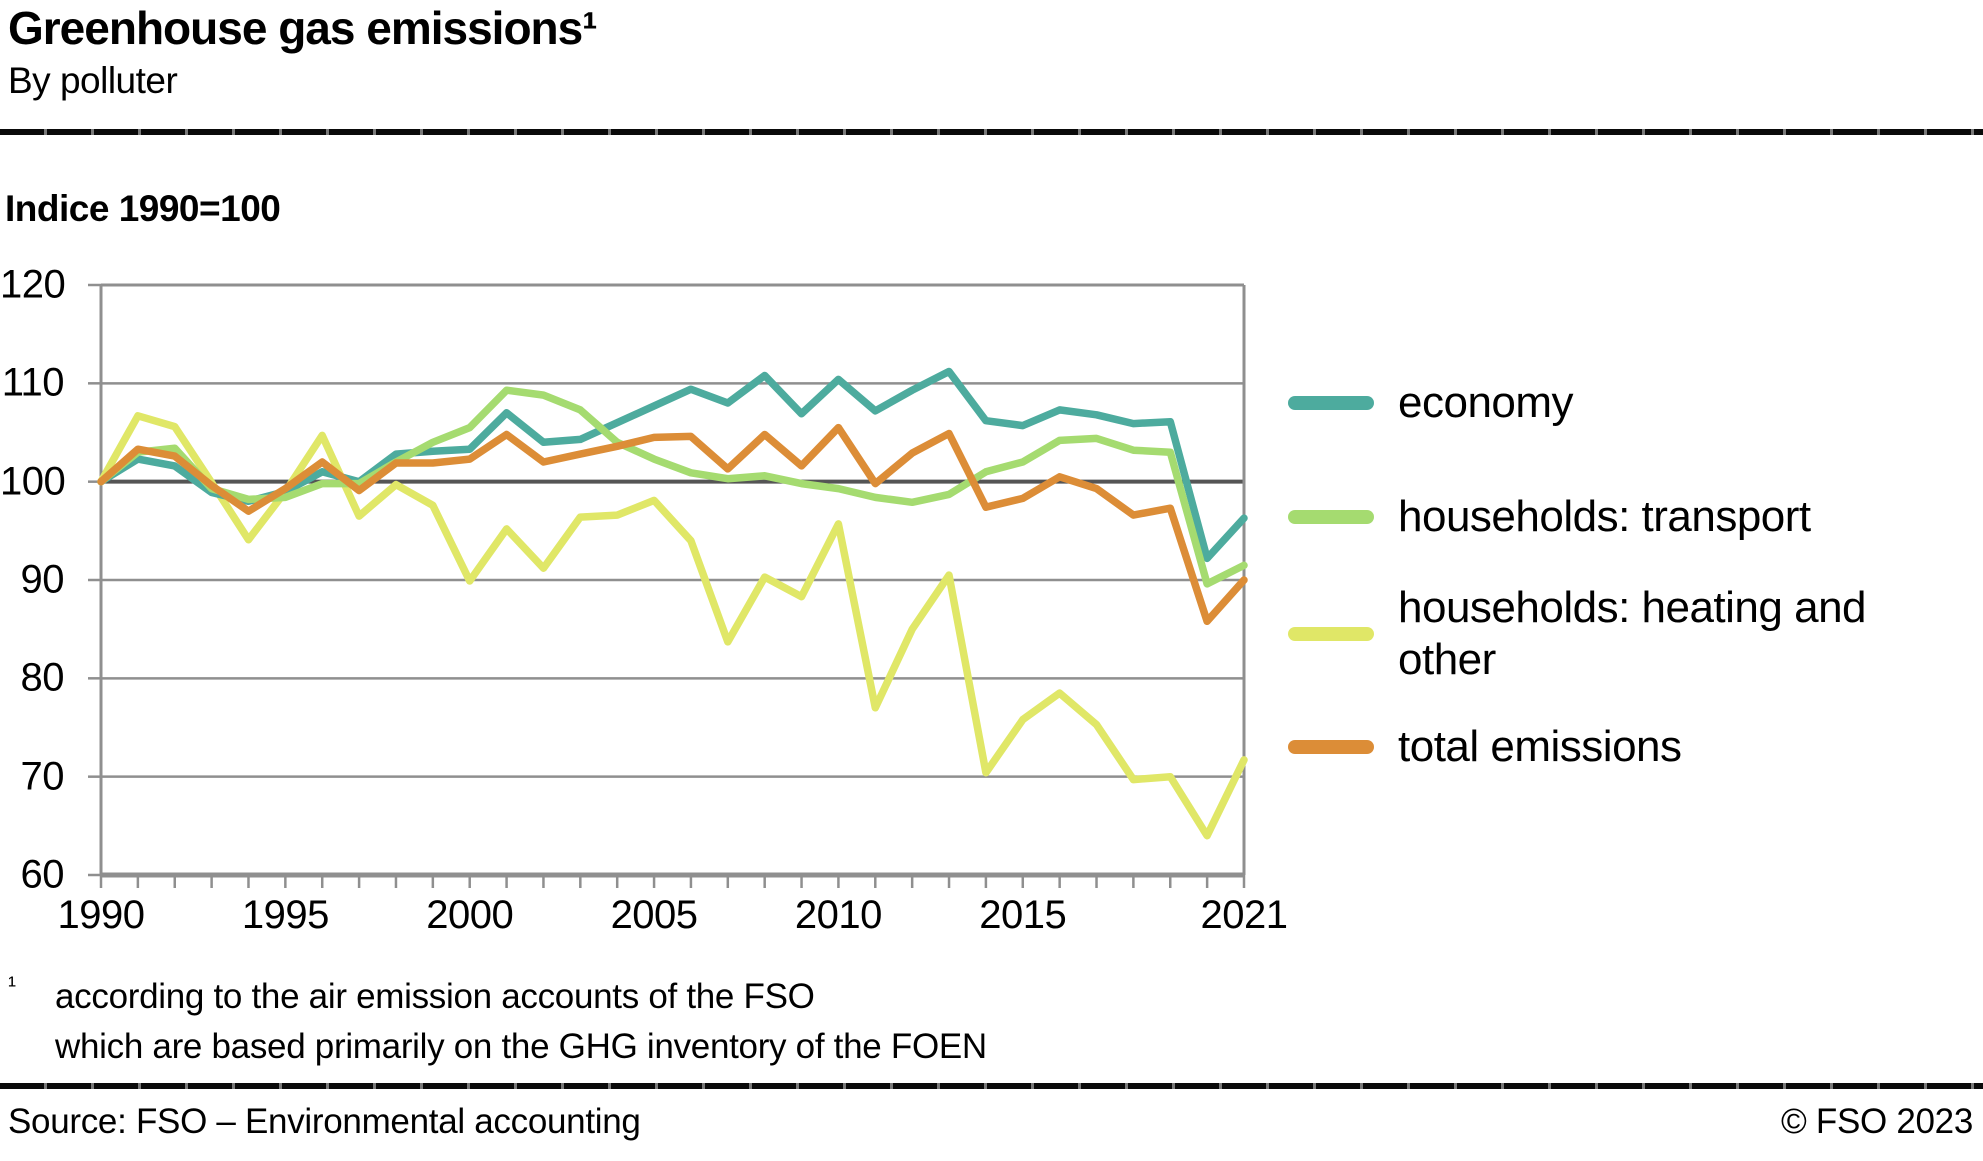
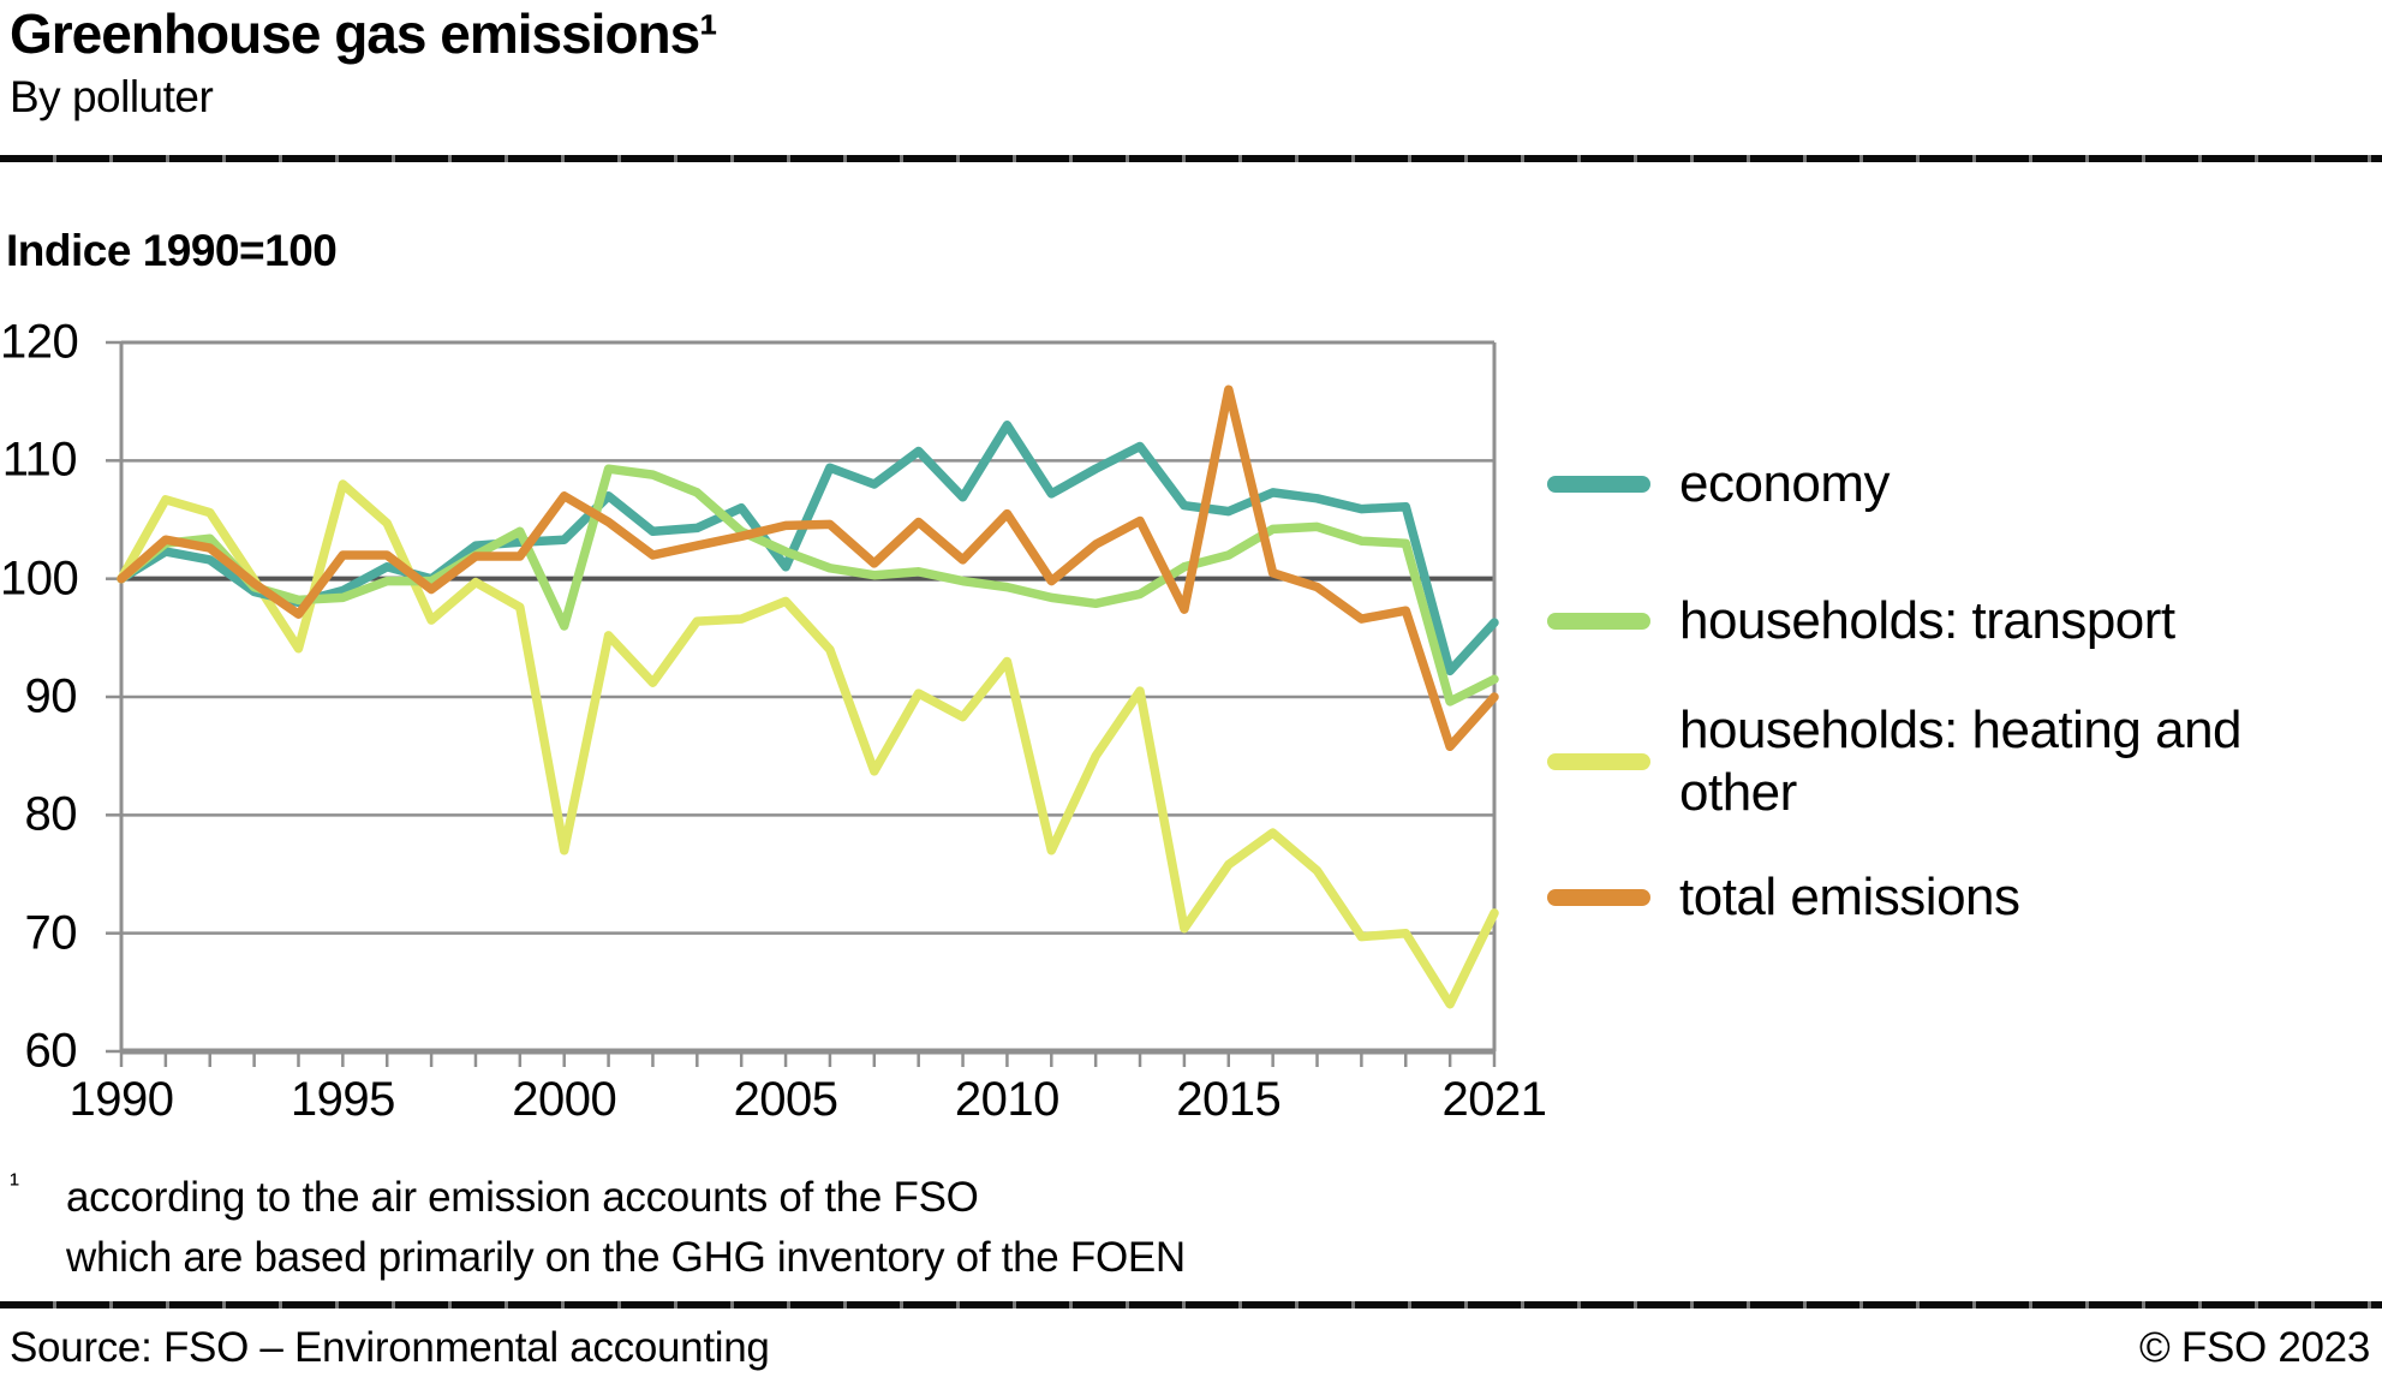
households: heating and other/1995: 99 -> 108
total emissions/1995: 99 -> 102
households: transport/2000: 106 -> 96
households: heating and other/2000: 90 -> 77
total emissions/2000: 102 -> 107
economy/2005: 108 -> 101
economy/2010: 110 -> 113
households: heating and other/2010: 96 -> 93
total emissions/2015: 98 -> 116
